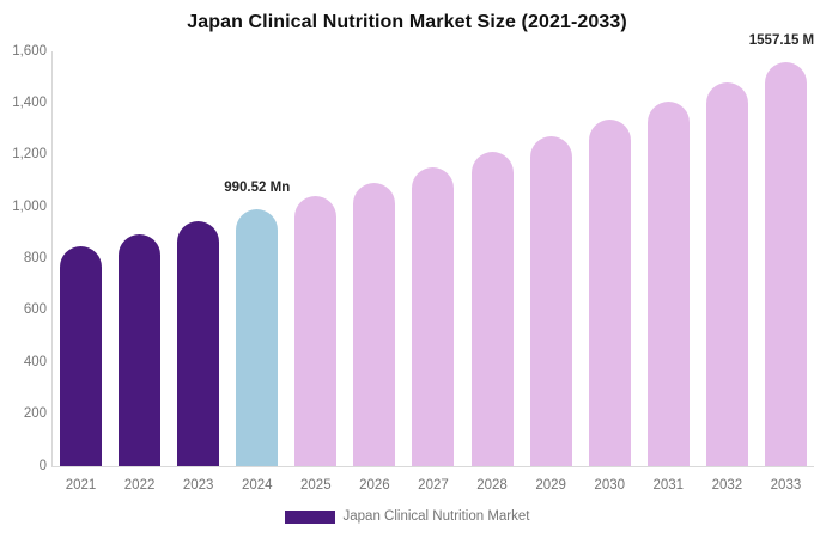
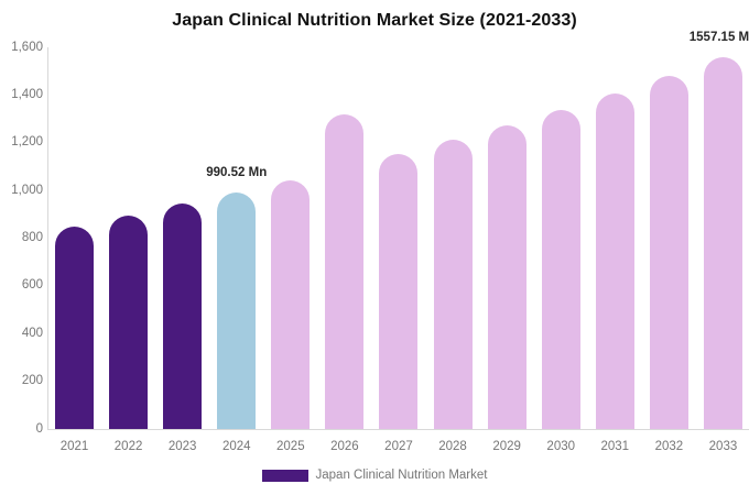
2026: 1100 -> 1320
